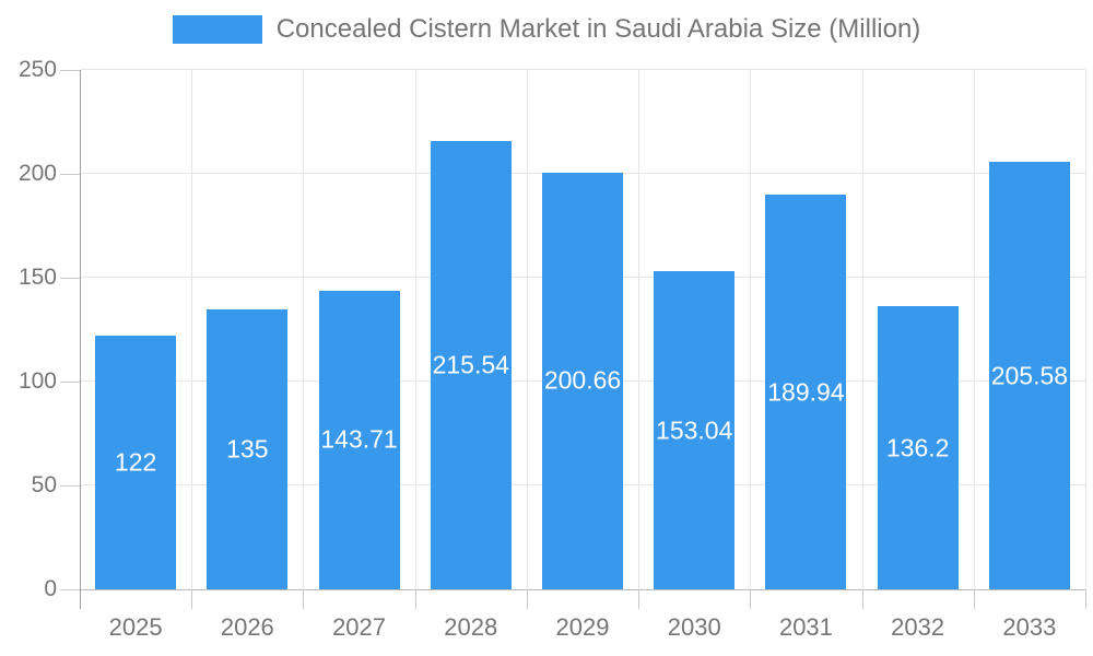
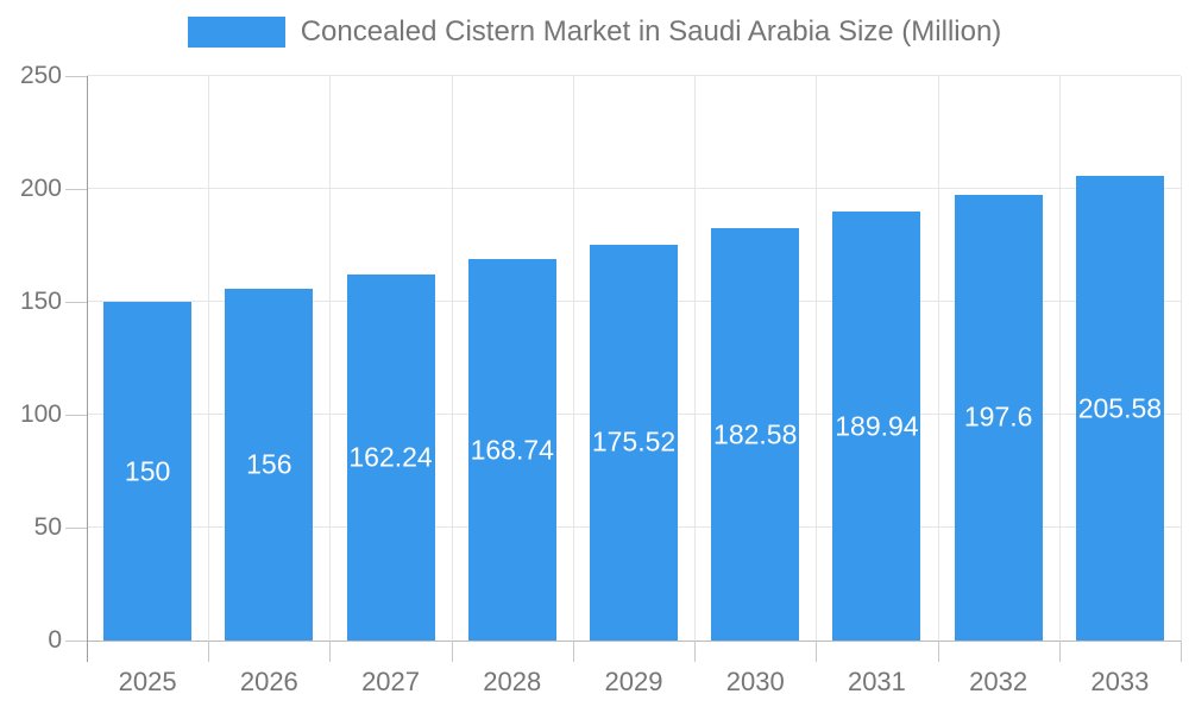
2025: 122 -> 150
2026: 135 -> 156
2027: 143.71 -> 162.24
2028: 215.54 -> 168.74
2029: 200.66 -> 175.52
2030: 153.04 -> 182.58
2032: 136.2 -> 197.6
